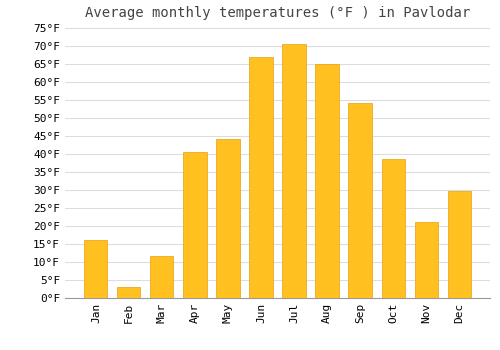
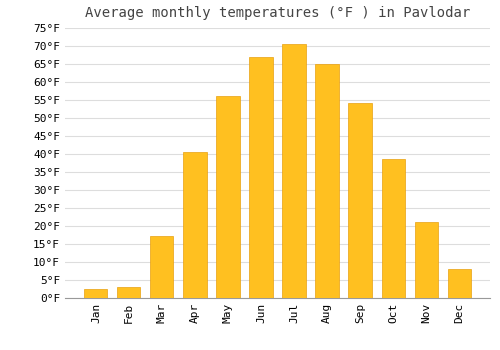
Jan: 16.0°F -> 2.5°F
Mar: 11.5°F -> 17.0°F
May: 44.0°F -> 56.0°F
Dec: 29.5°F -> 8.0°F
